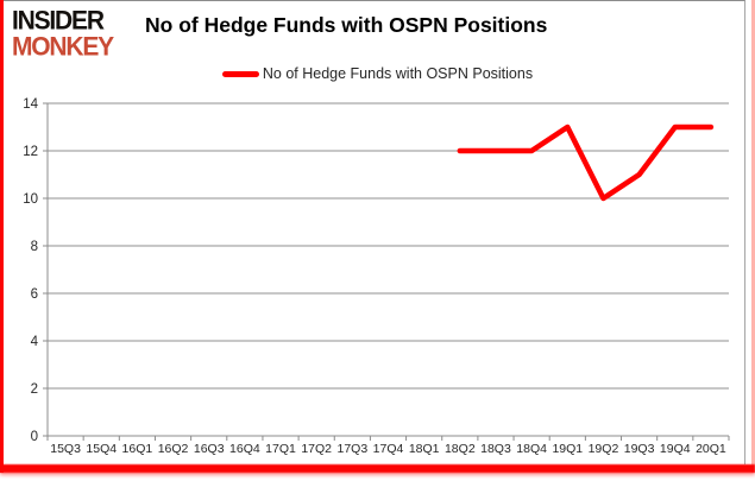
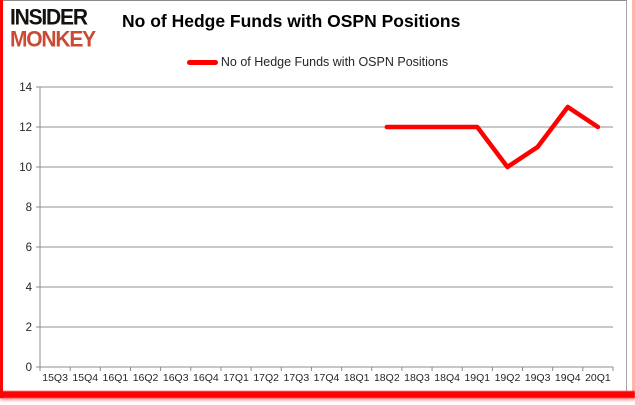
19Q1: 13 -> 12
20Q1: 13 -> 12
